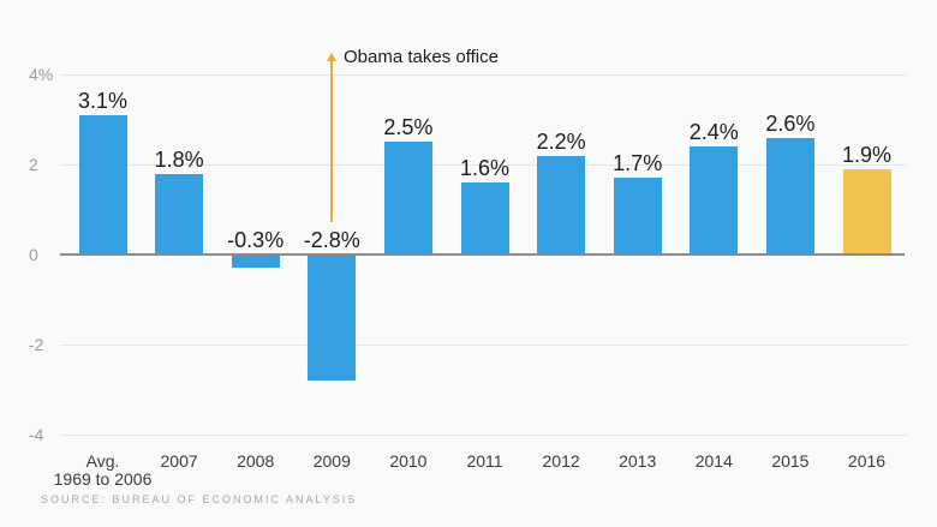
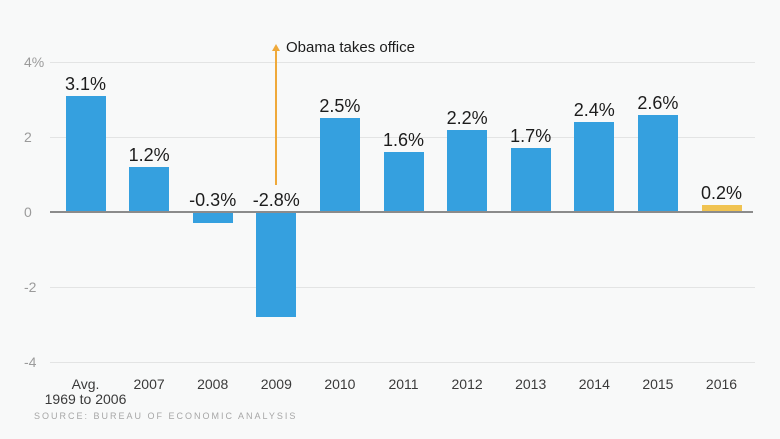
2007: 1.8% -> 1.2%
2016: 1.9% -> 0.2%
